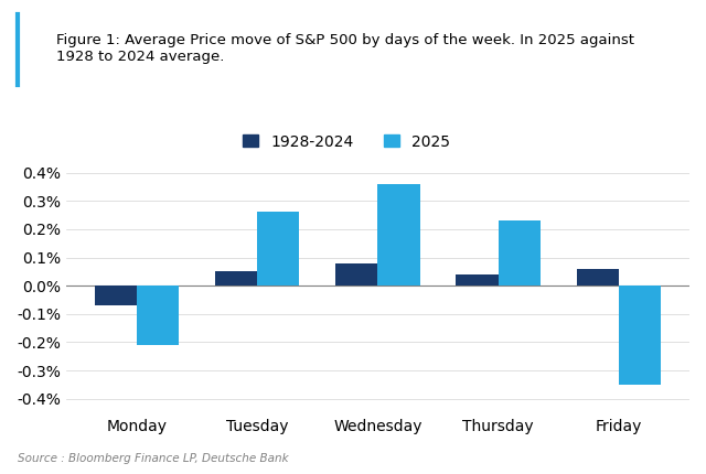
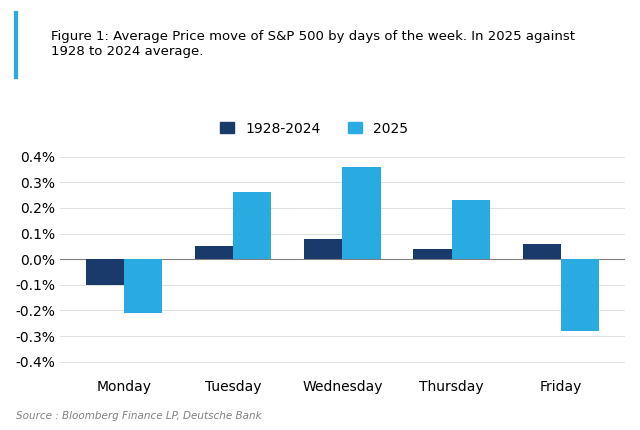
1928-2024/Monday: -0.07% -> -0.10%
2025/Friday: -0.35% -> -0.28%
